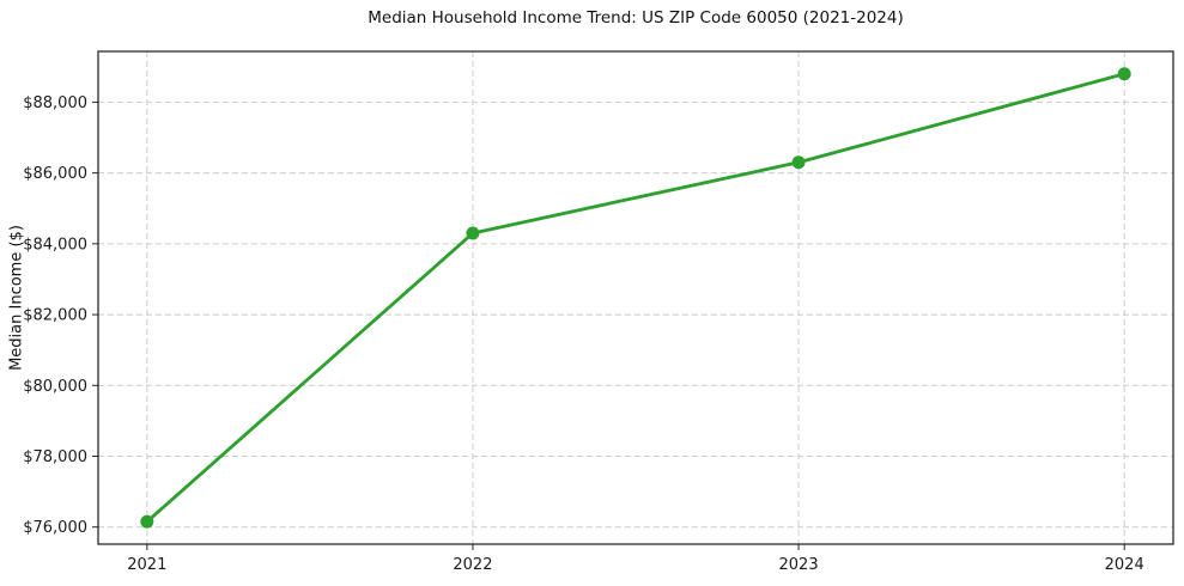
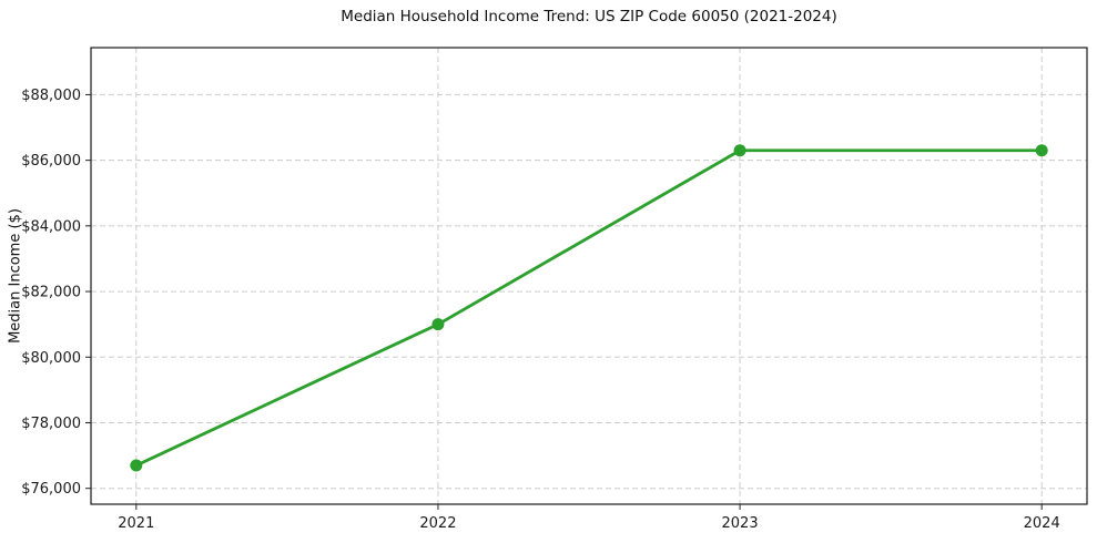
2021: $76200 -> $76700
2022: $84300 -> $81000
2024: $88800 -> $86300
